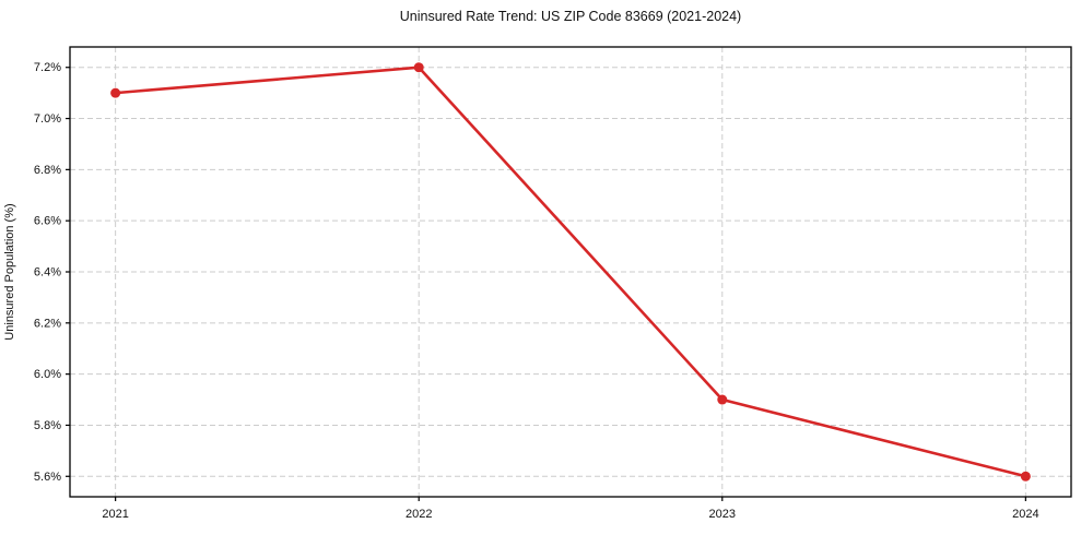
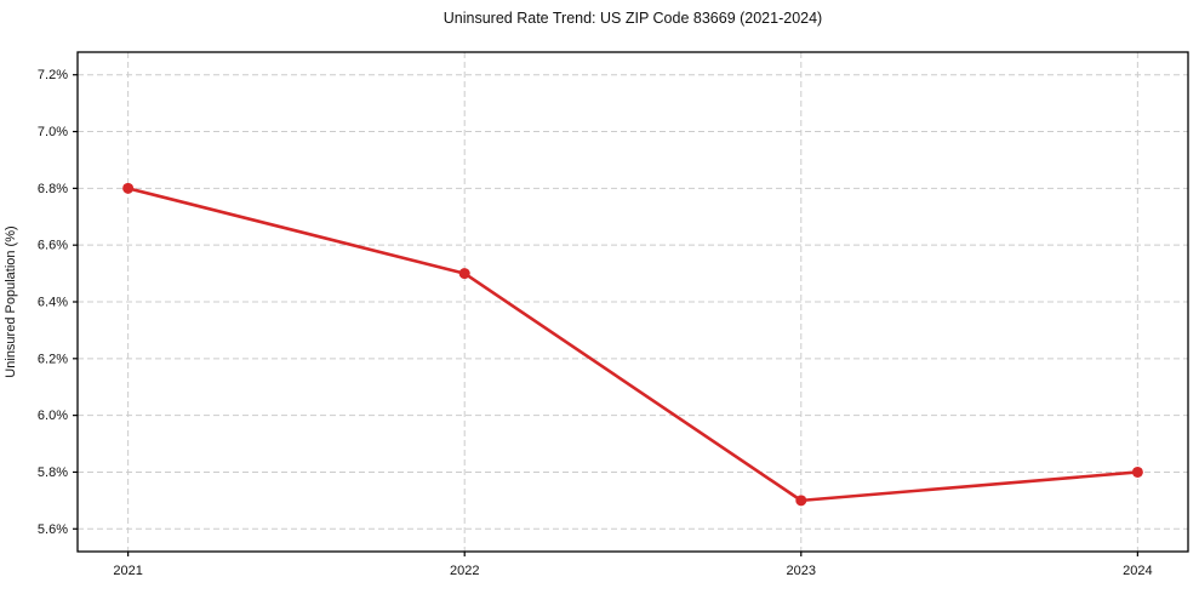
2021: 7.1% -> 6.8%
2022: 7.2% -> 6.5%
2023: 5.9% -> 5.7%
2024: 5.6% -> 5.8%
